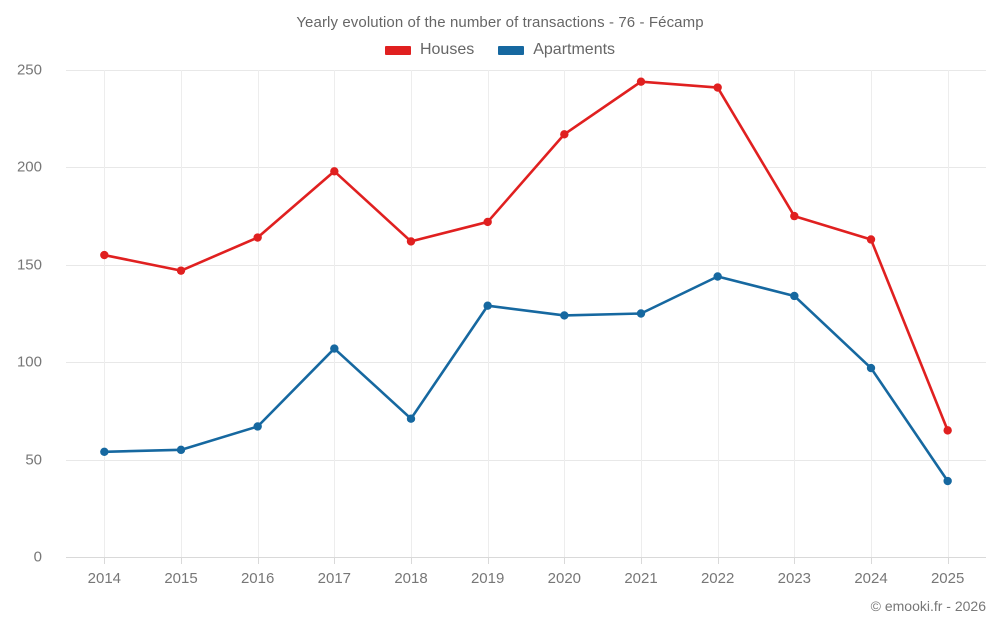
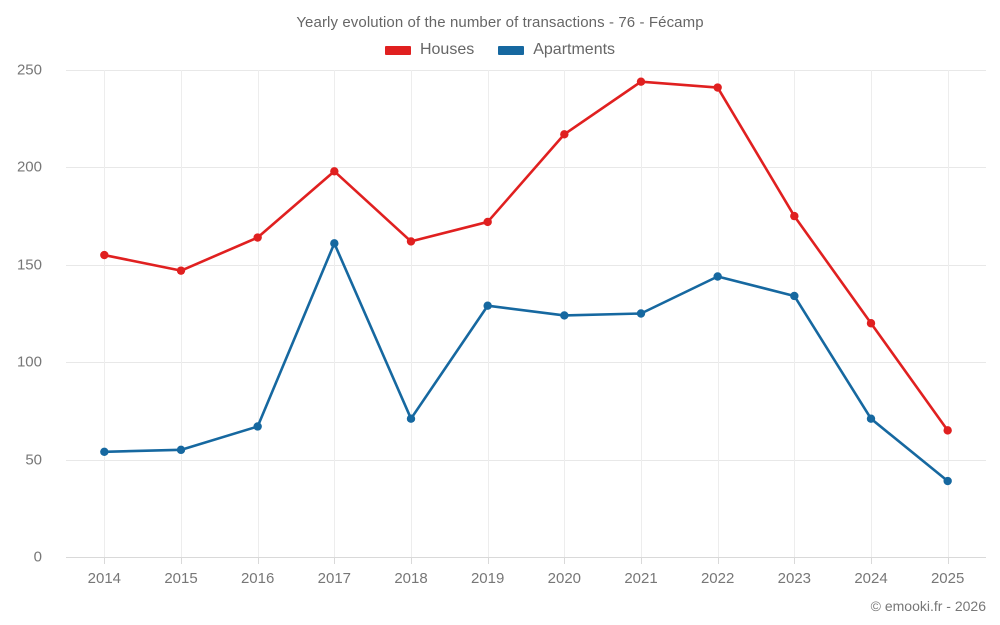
Apartments/2017: 107 -> 161
Houses/2024: 163 -> 120
Apartments/2024: 97 -> 71
